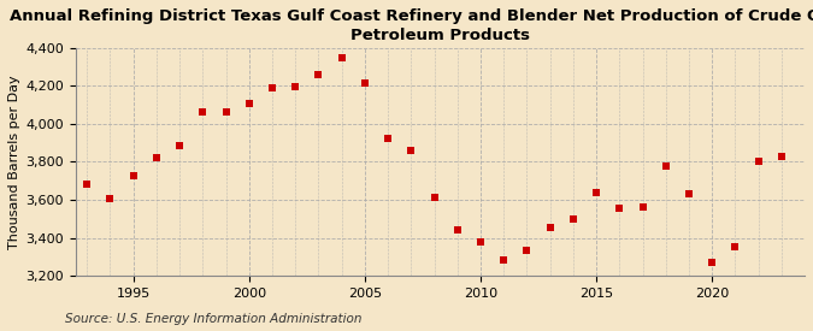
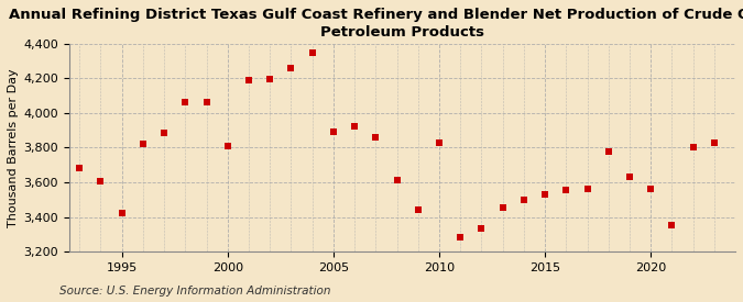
1995: 3,730 -> 3,420
2000: 4,110 -> 3,810
2005: 4,220 -> 3,890
2010: 3,380 -> 3,830
2015: 3,640 -> 3,530
2020: 3,270 -> 3,560
